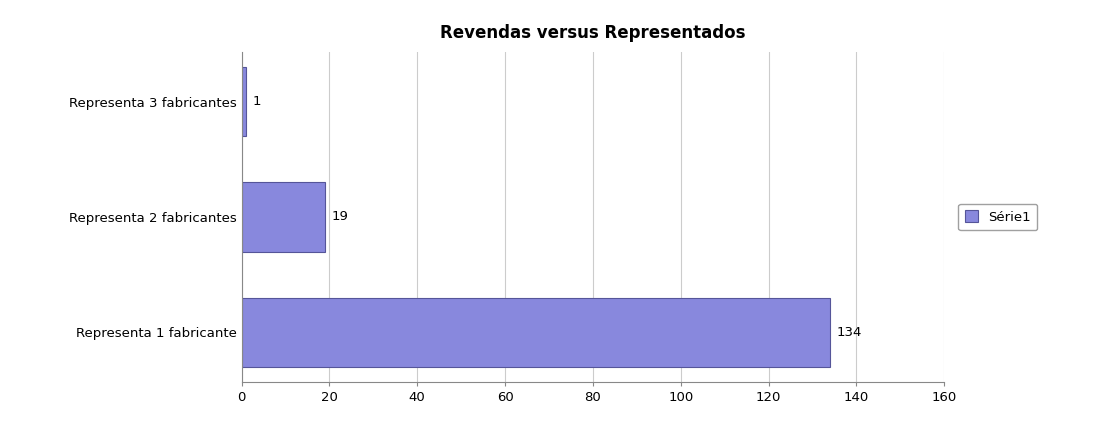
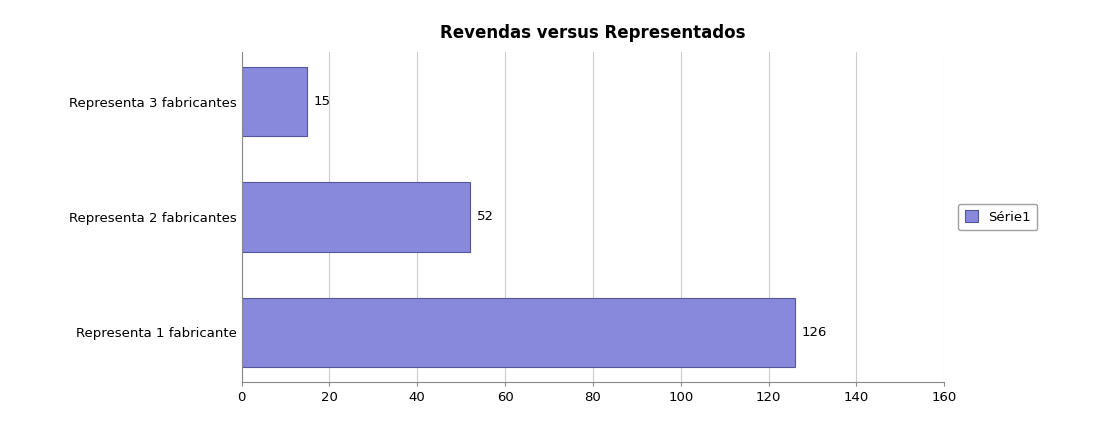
Representa 3 fabricantes: 1 -> 15
Representa 2 fabricantes: 19 -> 52
Representa 1 fabricante: 134 -> 126
